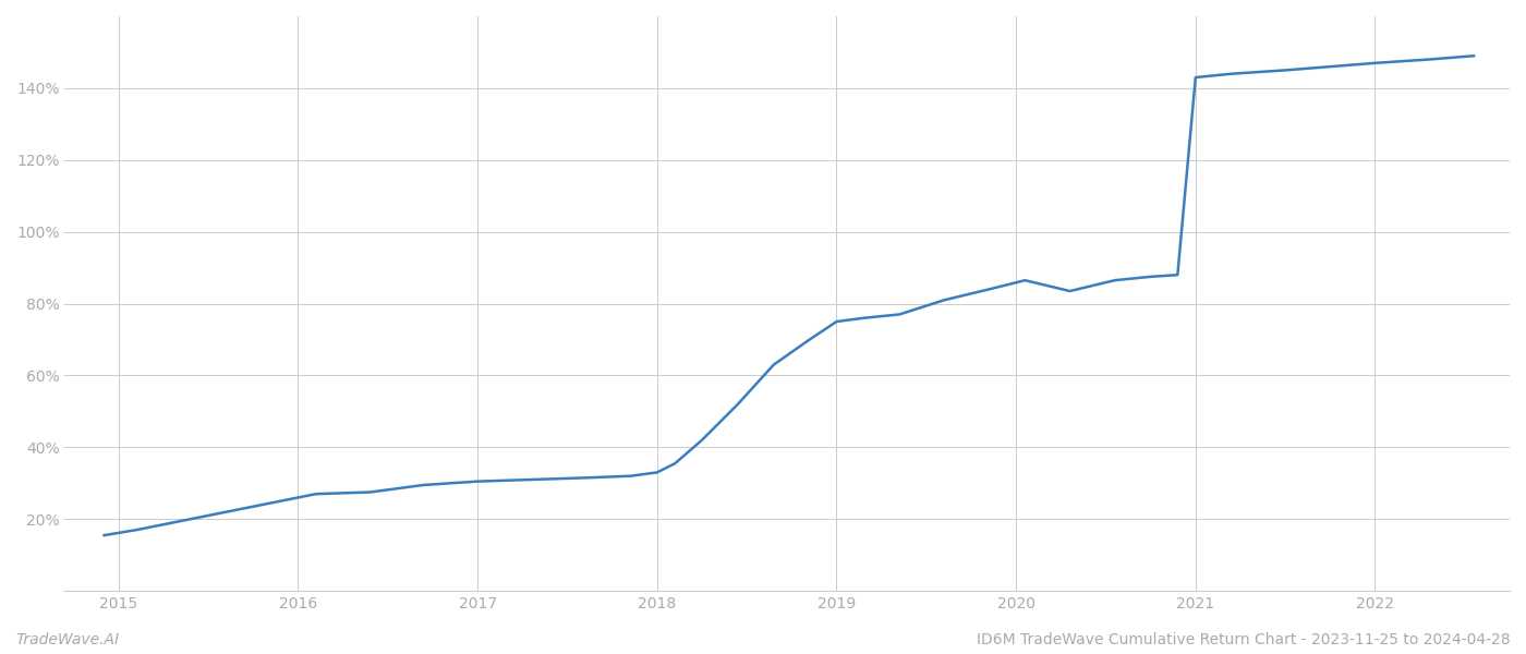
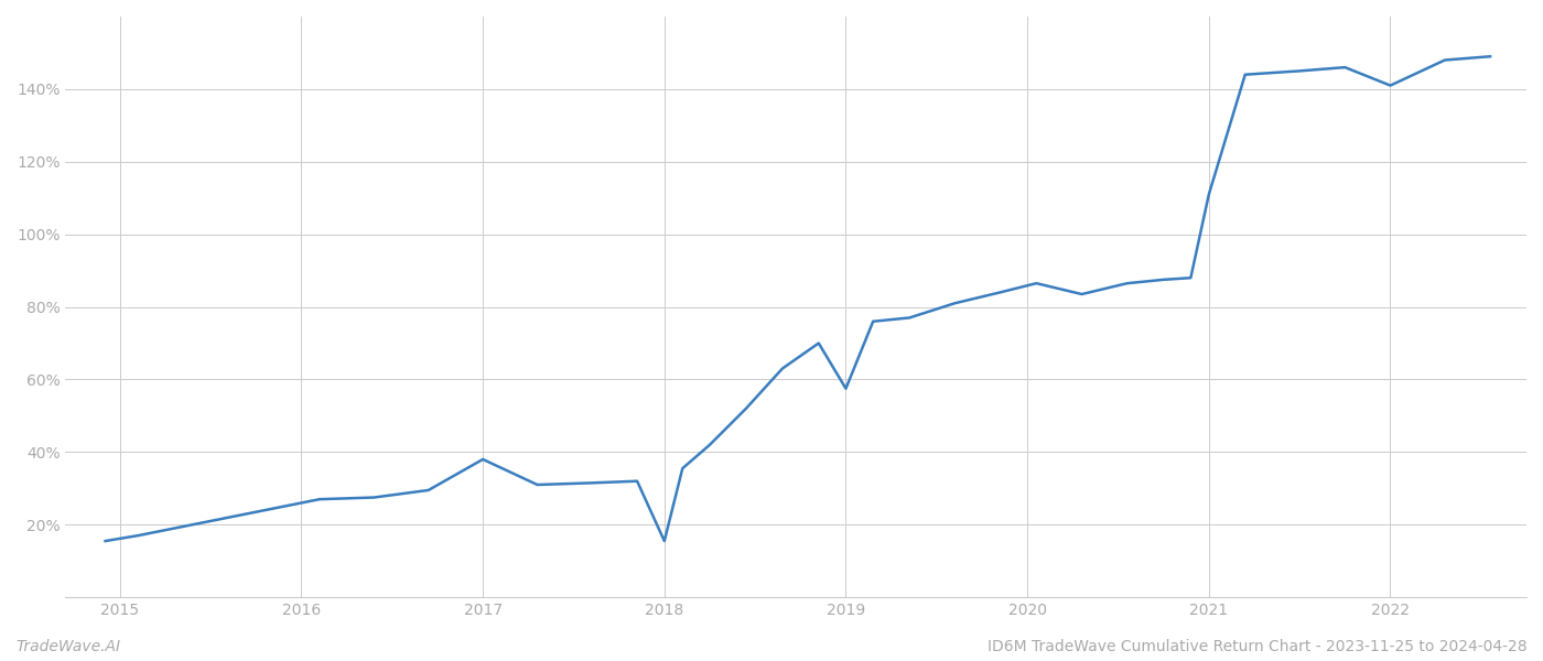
2017: 30.5% -> 38.0%
2018: 33.0% -> 15.5%
2019: 75.0% -> 57.5%
2021: 143.0% -> 111.0%
2022: 147.0% -> 141.0%
